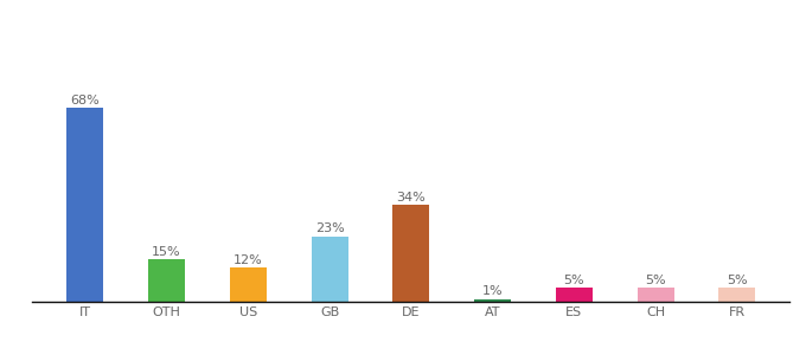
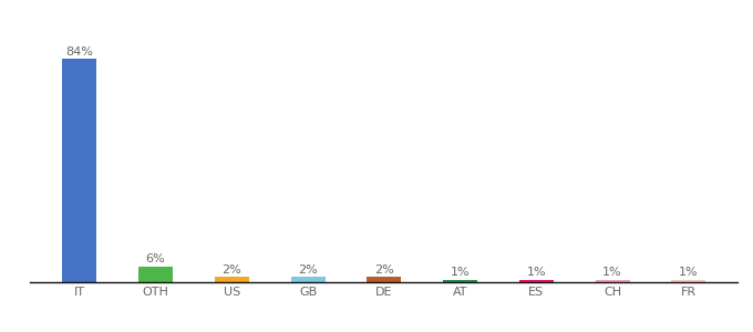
IT: 68% -> 84%
OTH: 15% -> 6%
US: 12% -> 2%
GB: 23% -> 2%
DE: 34% -> 2%
ES: 5% -> 1%
CH: 5% -> 1%
FR: 5% -> 1%
